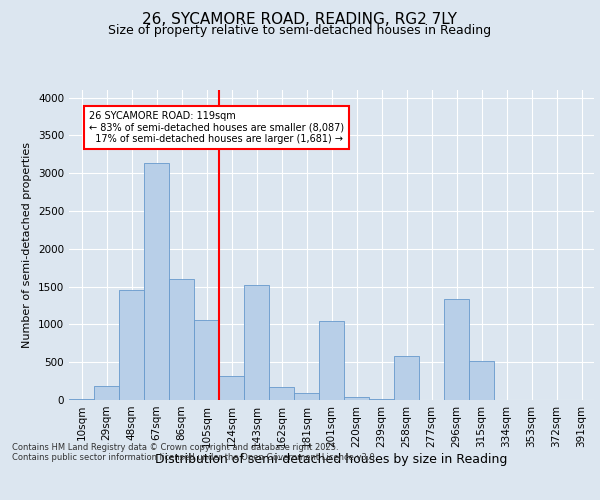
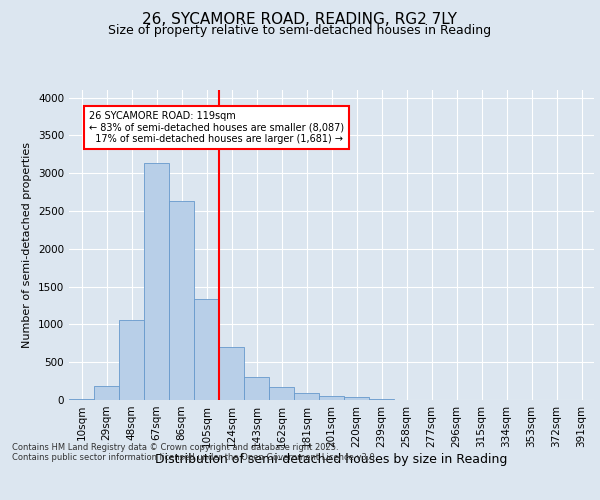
48sqm: 1460 -> 1060
86sqm: 1600 -> 2630
105sqm: 1060 -> 1340
124sqm: 320 -> 700
143sqm: 1520 -> 300
201sqm: 1040 -> 60
258sqm: 580 -> 0
296sqm: 1340 -> 0
315sqm: 520 -> 0
